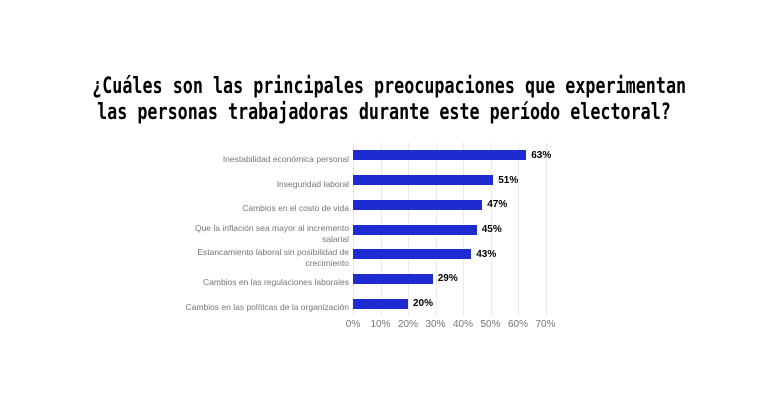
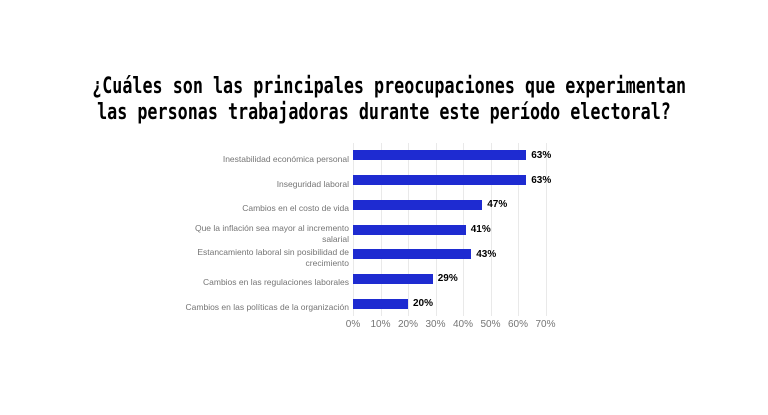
Inseguridad laboral: 51% -> 63%
Que la inflación sea mayor al incremento salarial: 45% -> 41%
